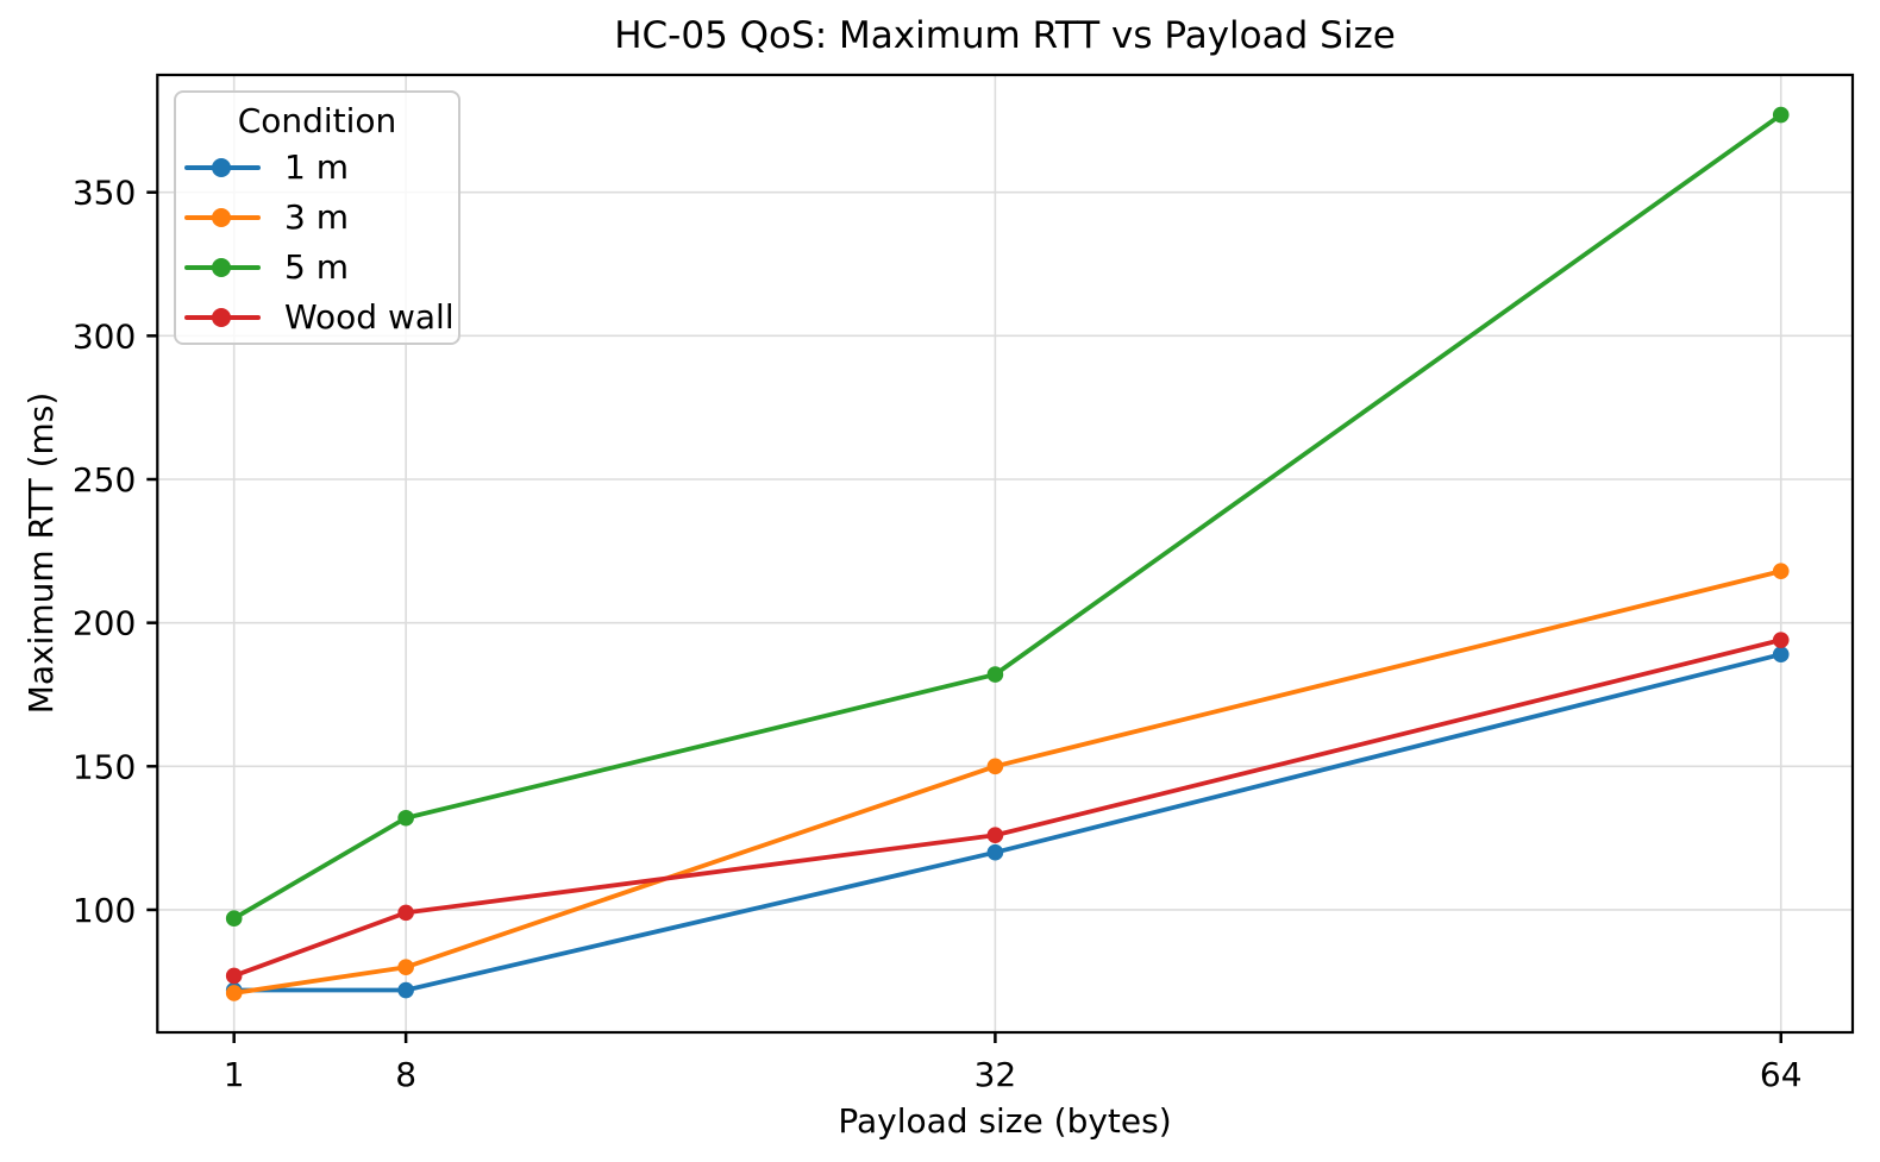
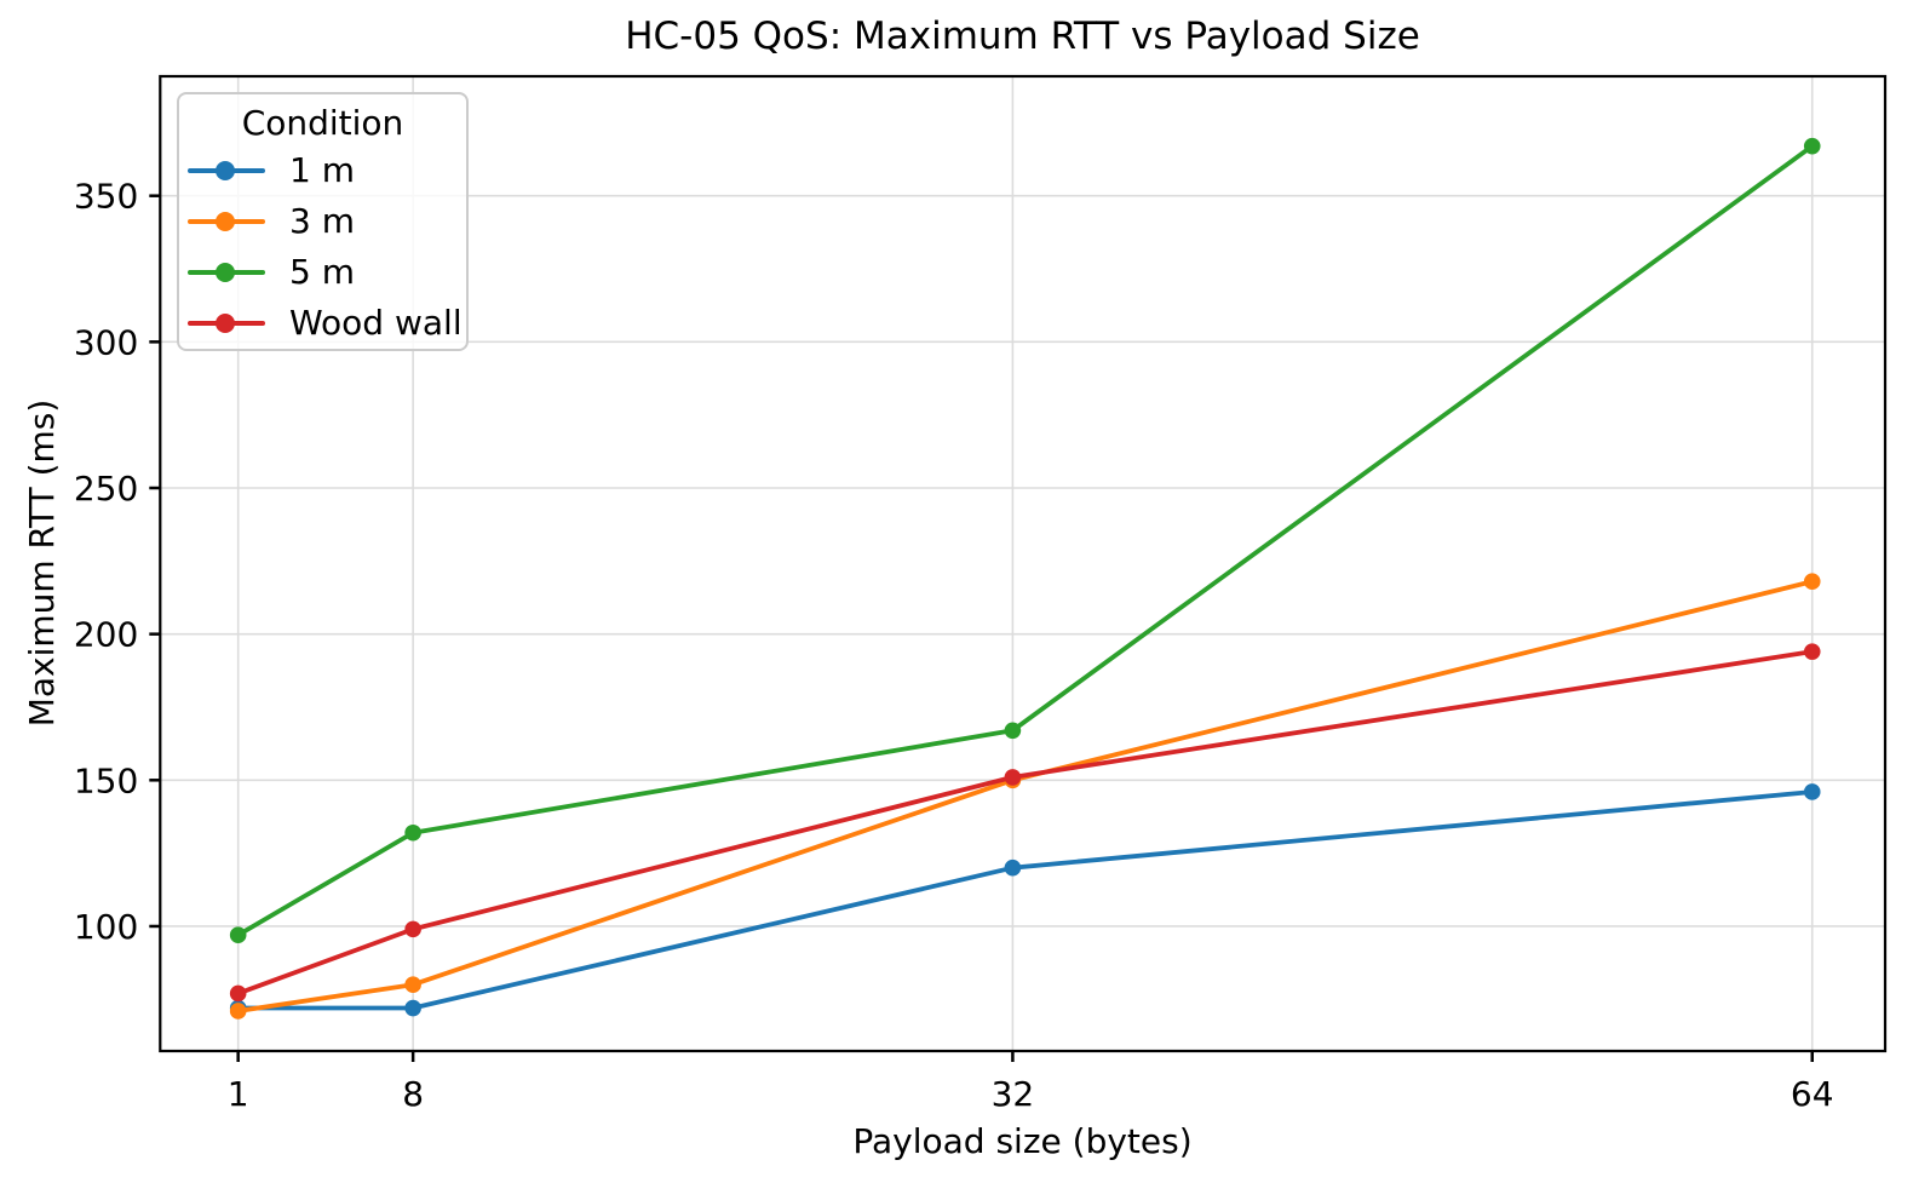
5 m/32: 182 -> 167
Wood wall/32: 126 -> 151
1 m/64: 189 -> 146
5 m/64: 377 -> 367
